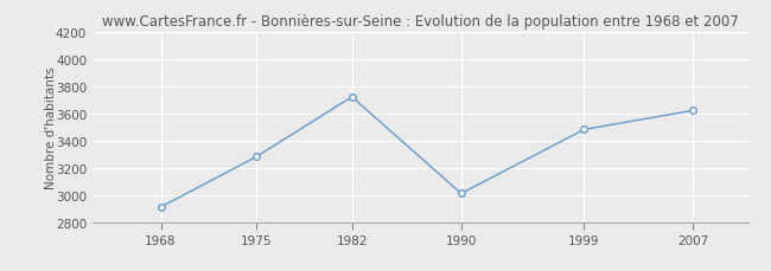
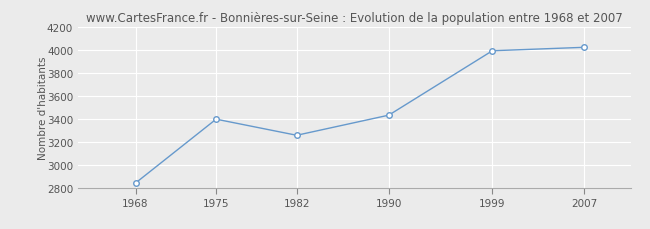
1968: 2910 -> 2840
1975: 3280 -> 3400
1982: 3720 -> 3260
1990: 3010 -> 3430
1999: 3480 -> 3990
2007: 3620 -> 4020
